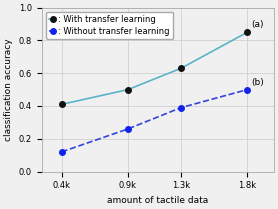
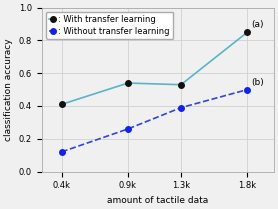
: With transfer learning/0.9k: 0.50 -> 0.54
: With transfer learning/1.3k: 0.63 -> 0.53
